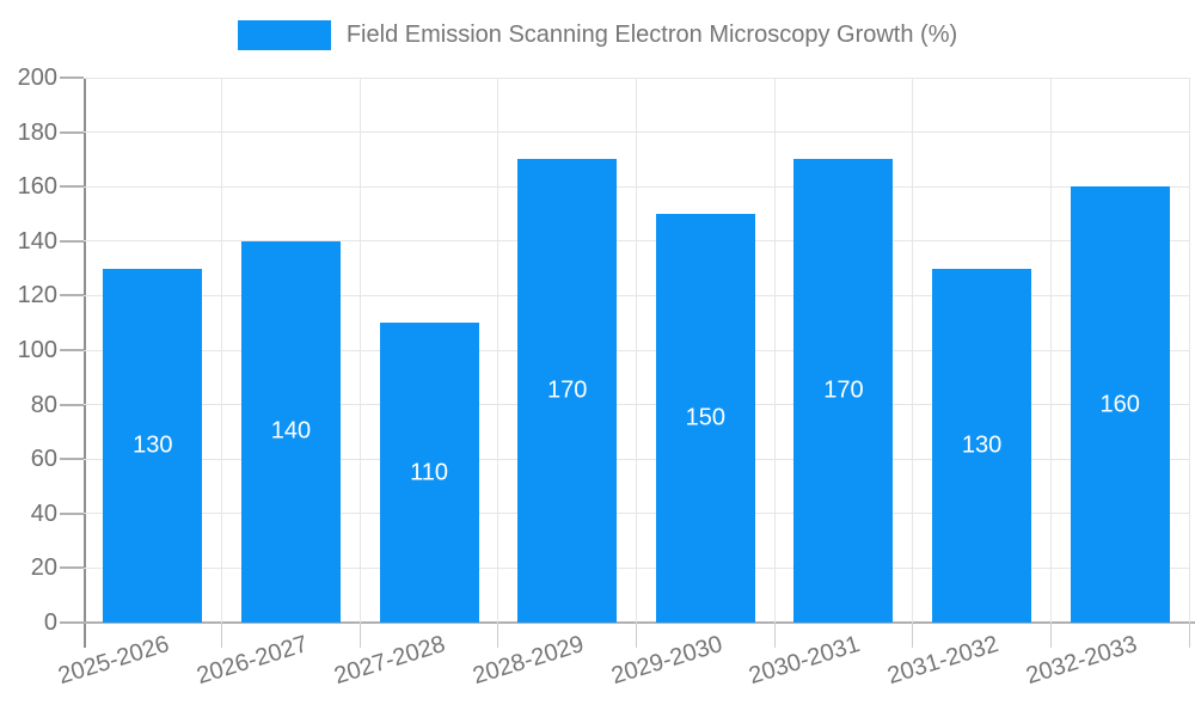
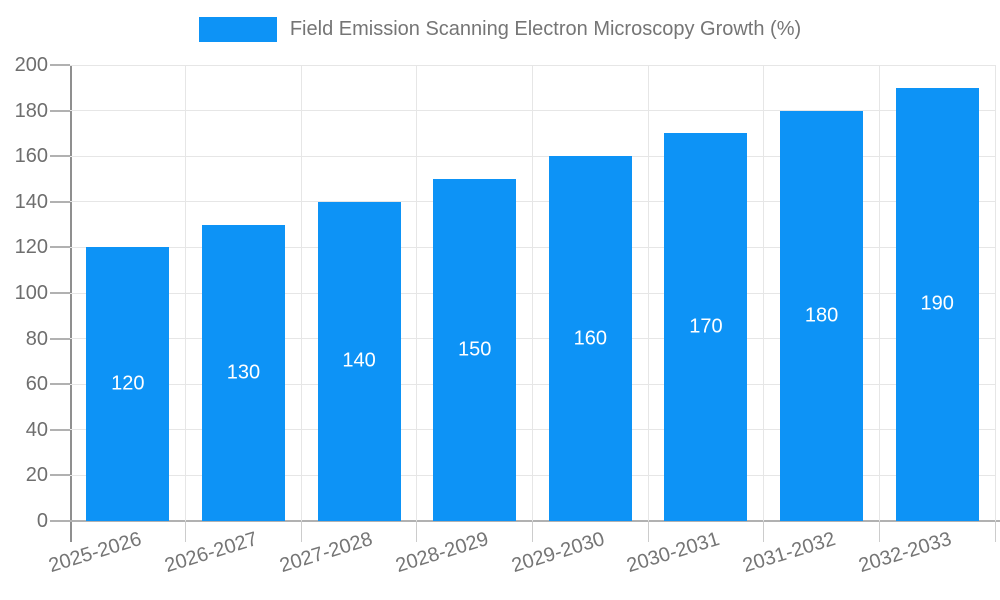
2025-2026: 130 -> 120
2026-2027: 140 -> 130
2027-2028: 110 -> 140
2028-2029: 170 -> 150
2029-2030: 150 -> 160
2031-2032: 130 -> 180
2032-2033: 160 -> 190
